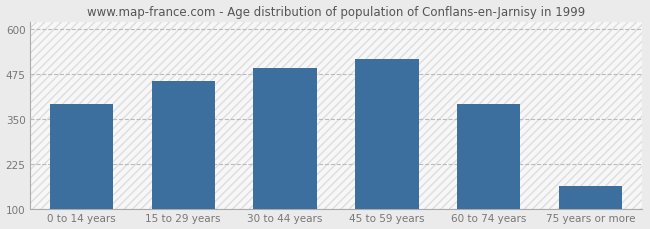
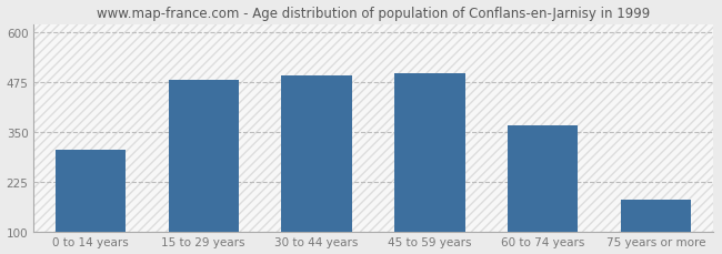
0 to 14 years: 390 -> 305
15 to 29 years: 455 -> 480
45 to 59 years: 515 -> 495
60 to 74 years: 390 -> 365
75 years or more: 163 -> 180
